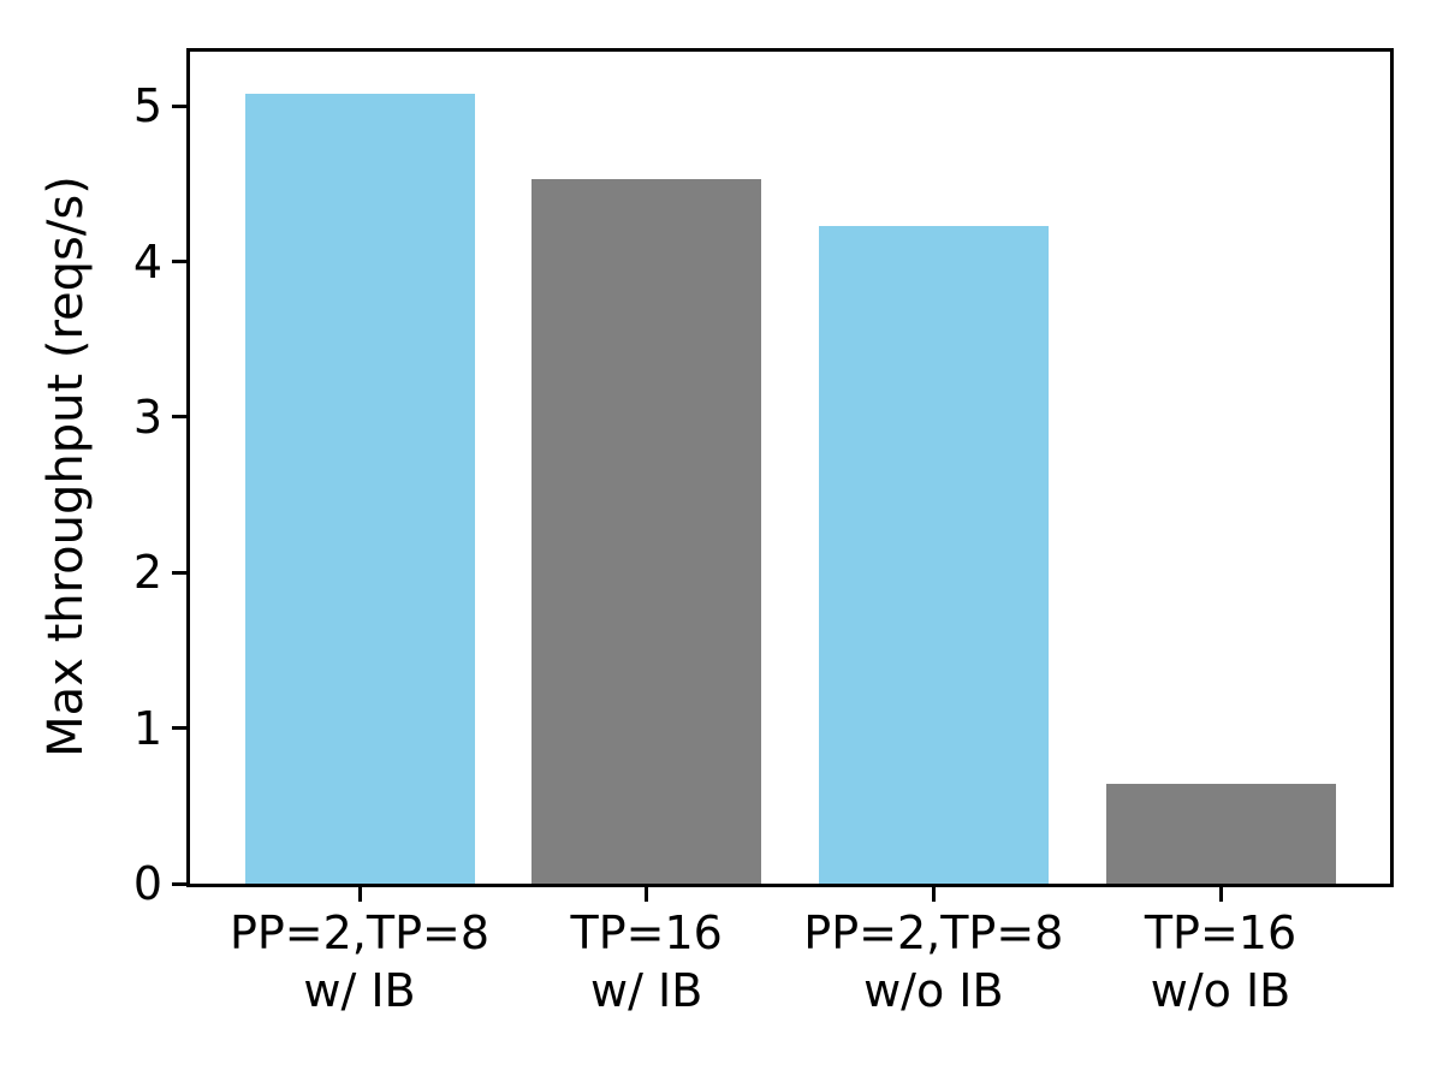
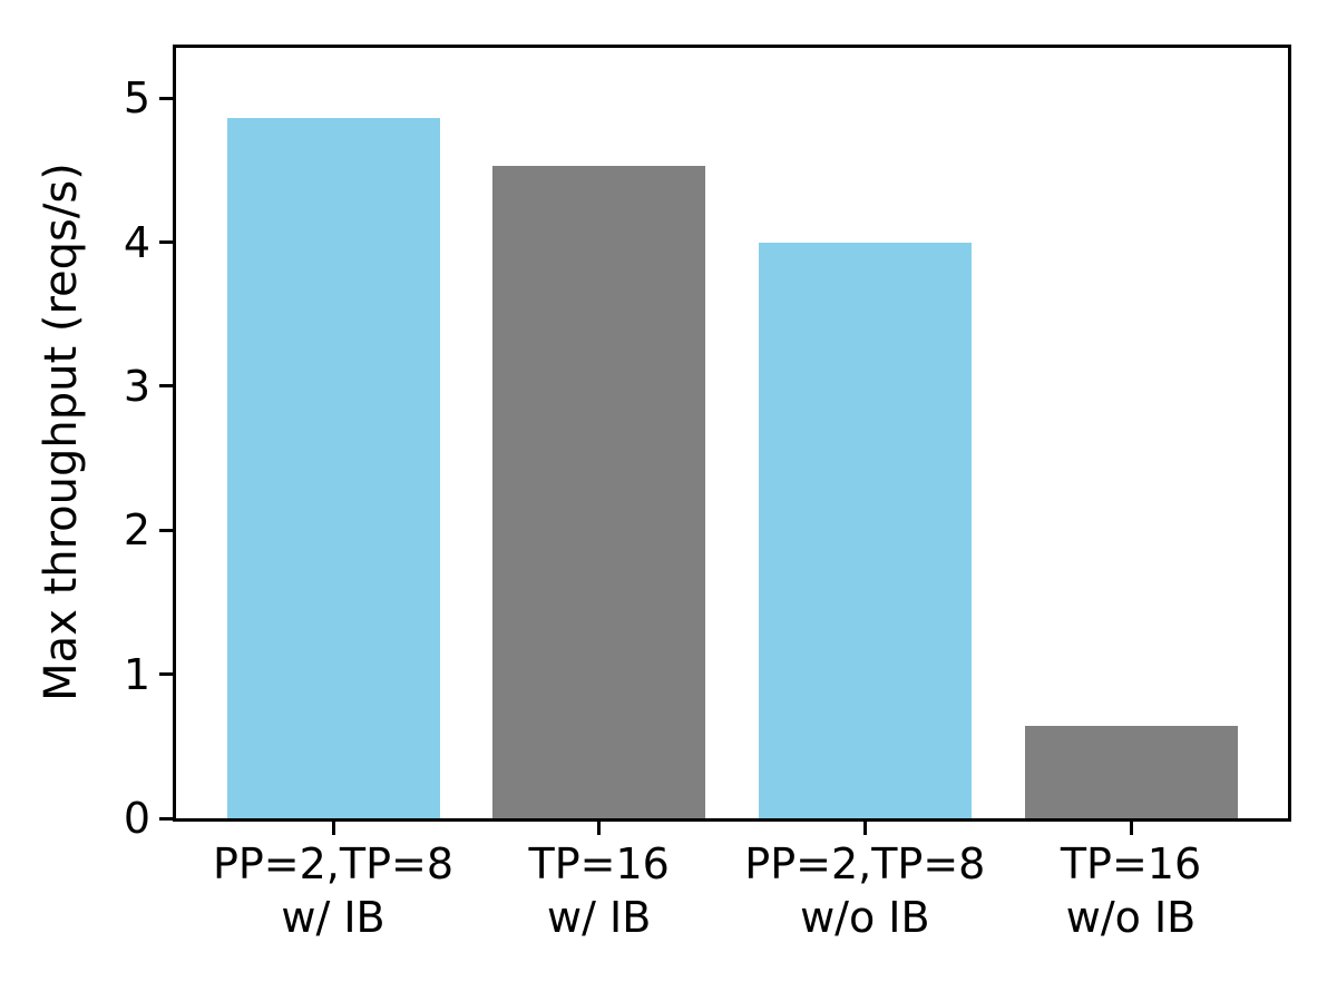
PP=2,TP=8 w/ IB: 5.08 -> 4.86
PP=2,TP=8 w/o IB: 4.23 -> 4.00
